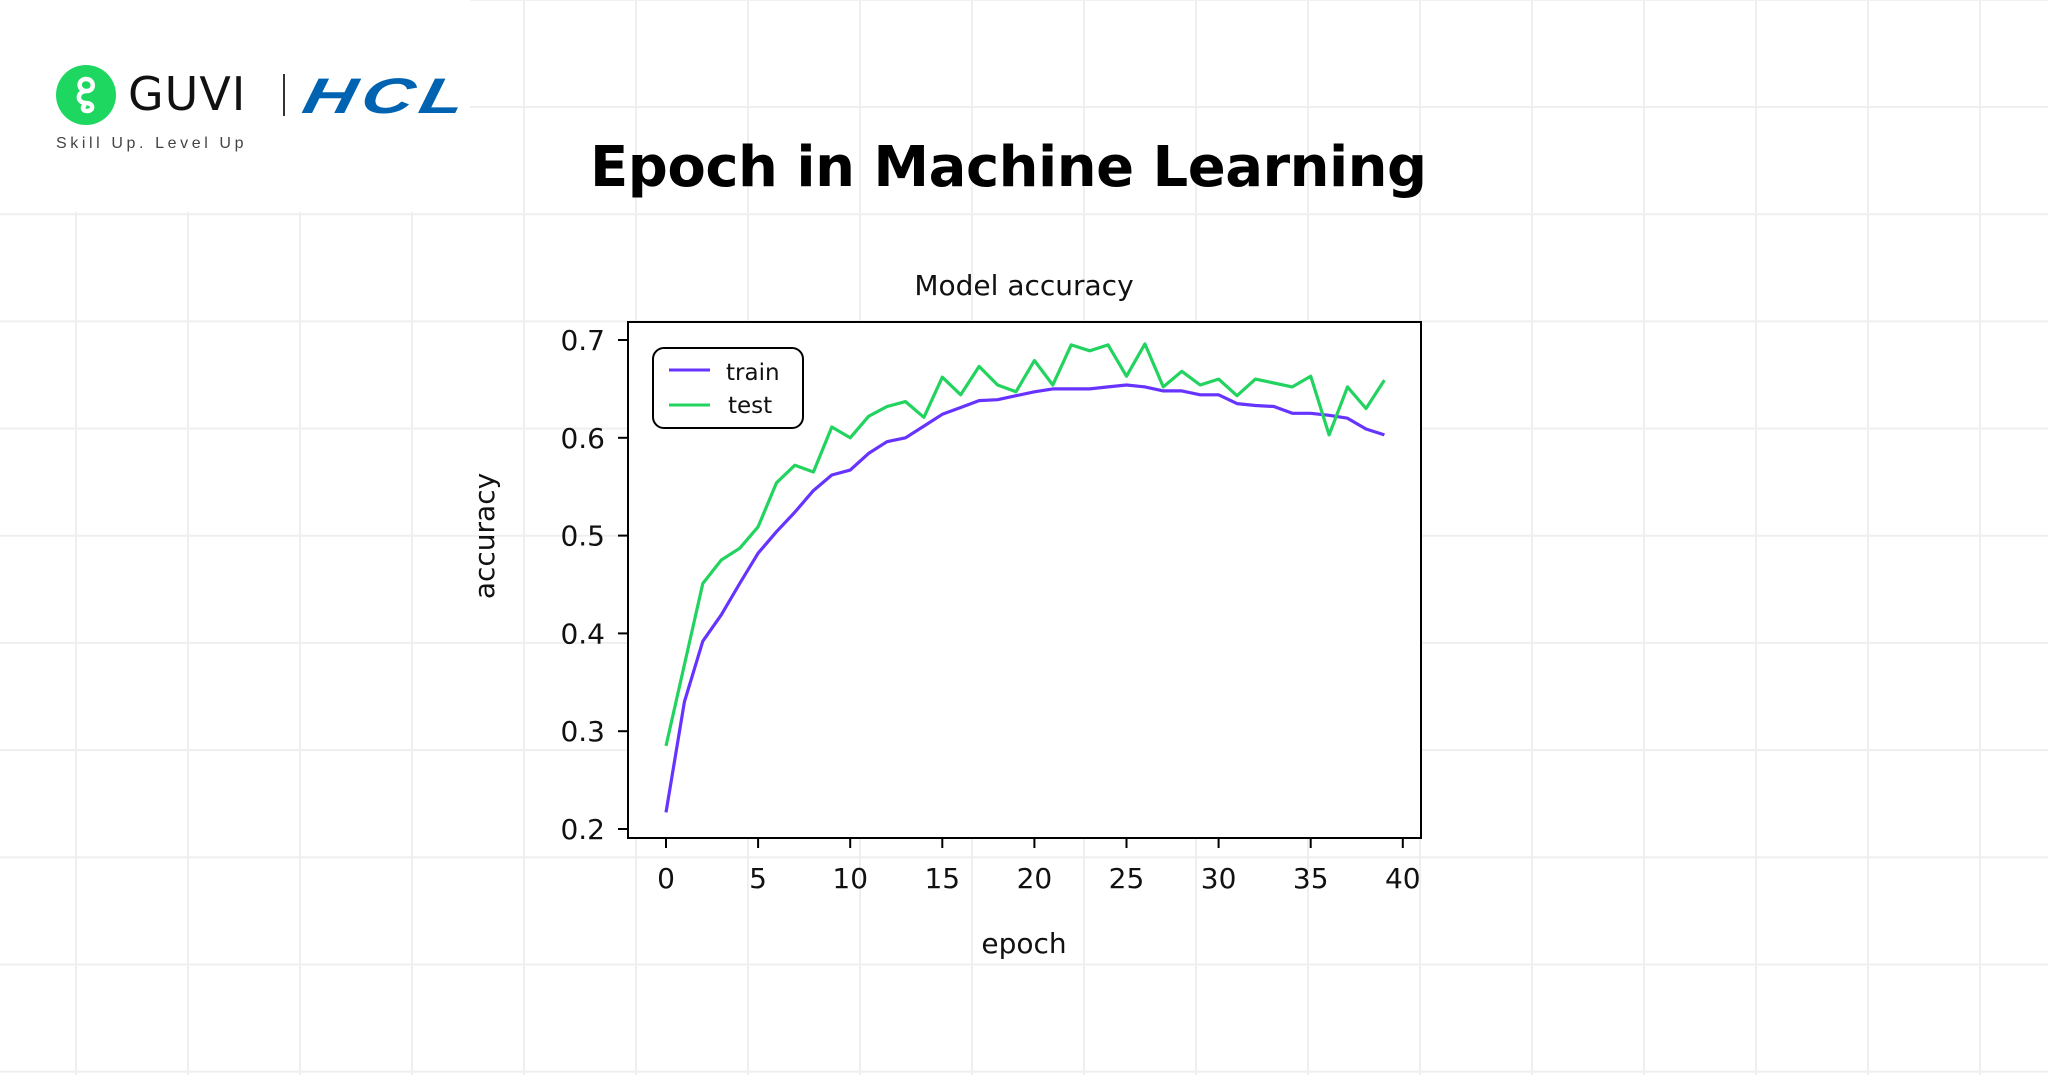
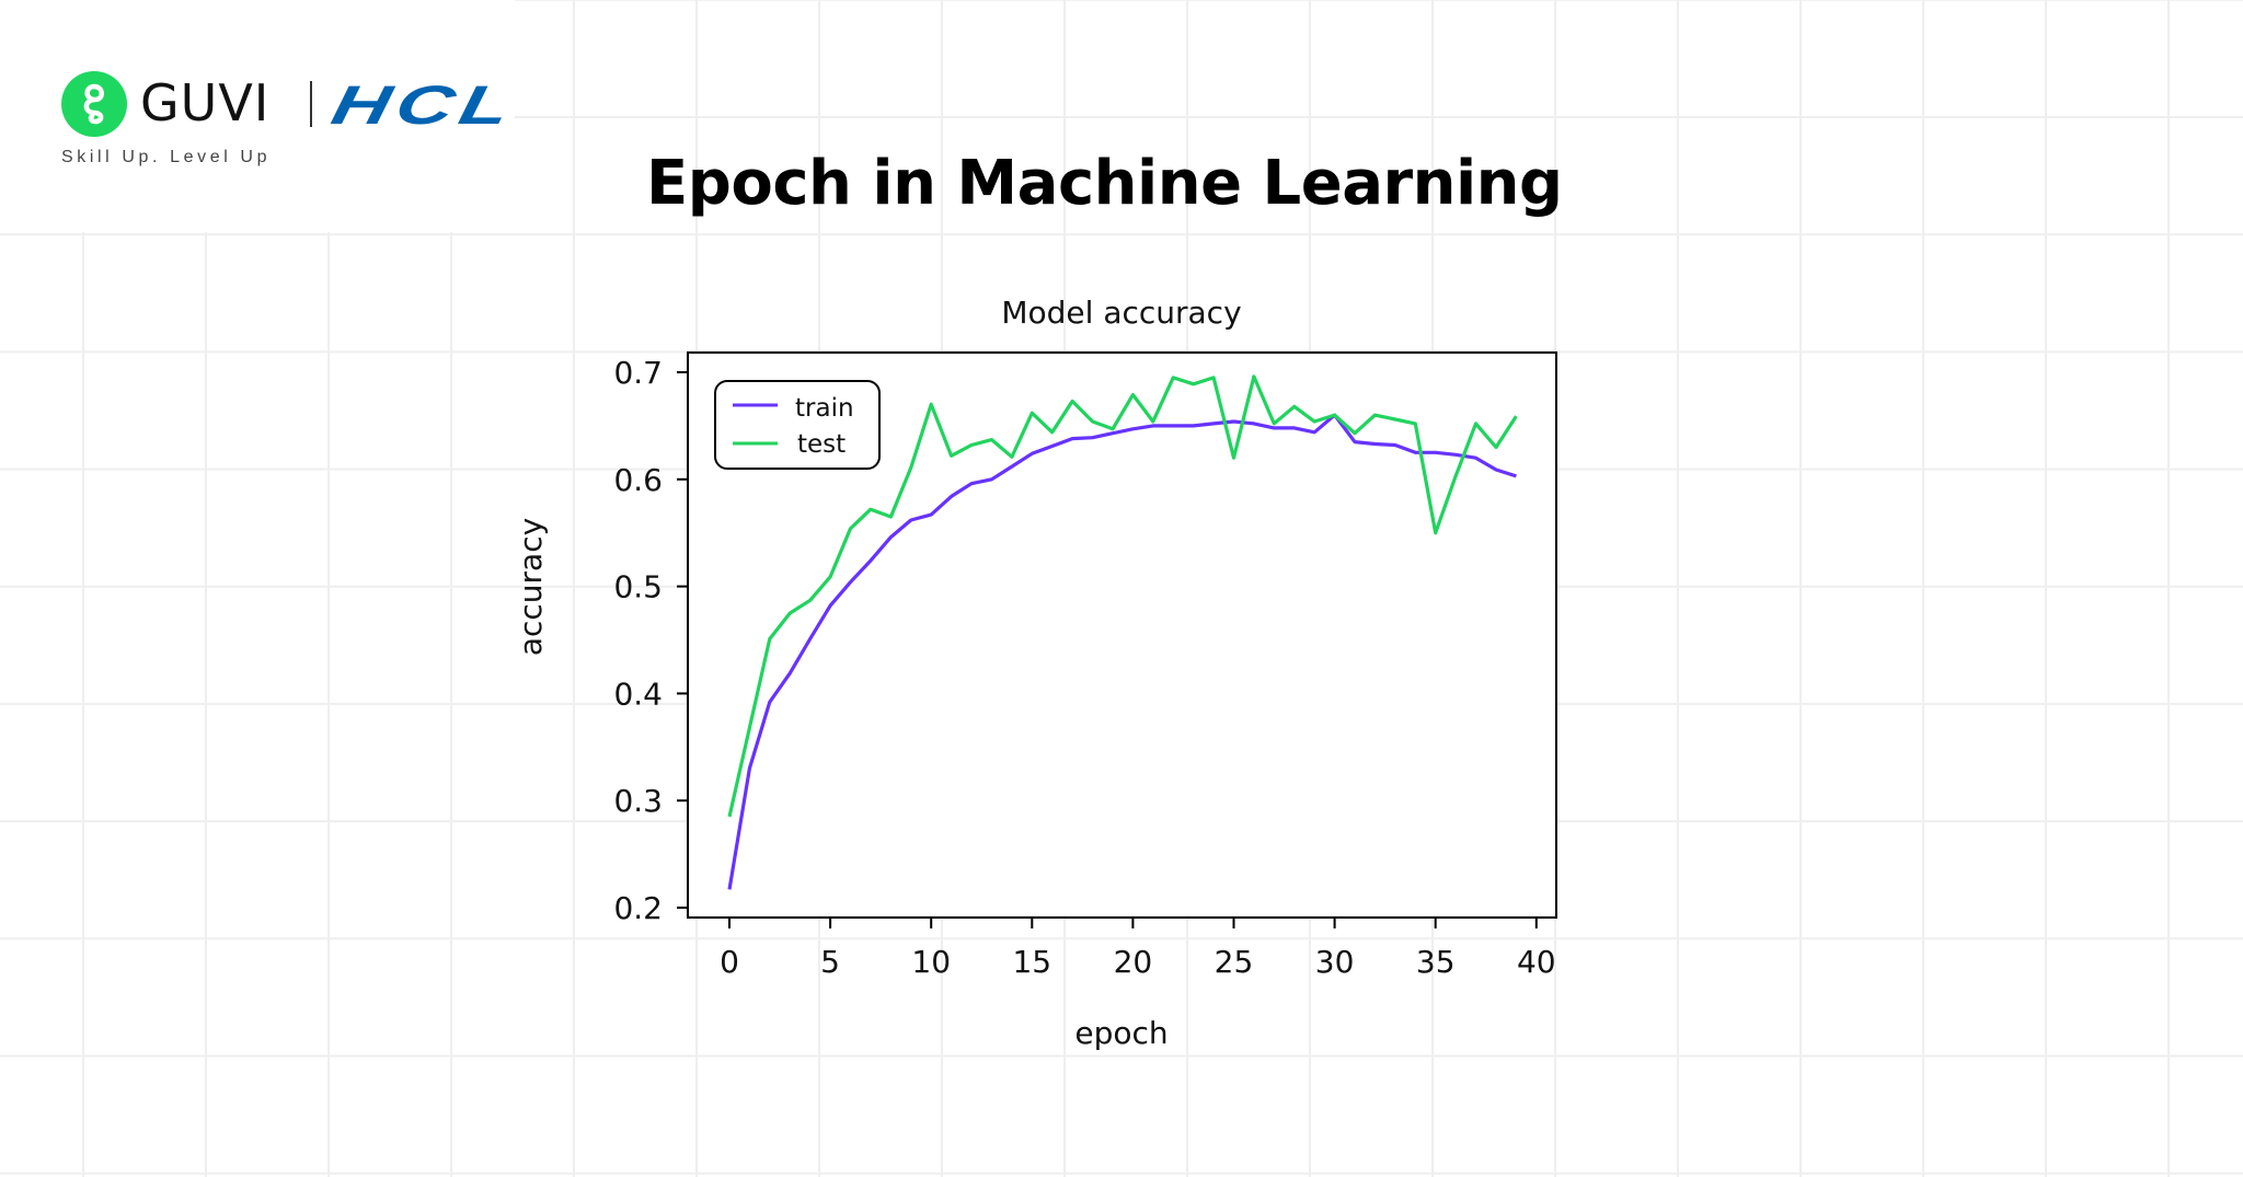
test/10: 0.60 -> 0.67
test/25: 0.66 -> 0.62
train/30: 0.64 -> 0.66
test/35: 0.66 -> 0.55
